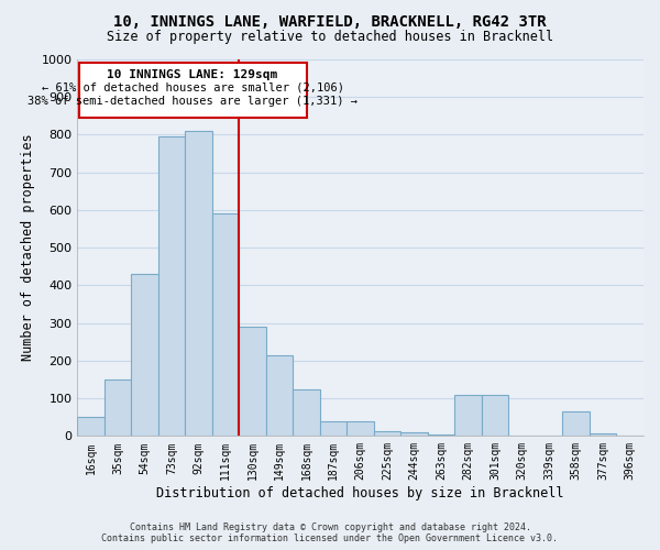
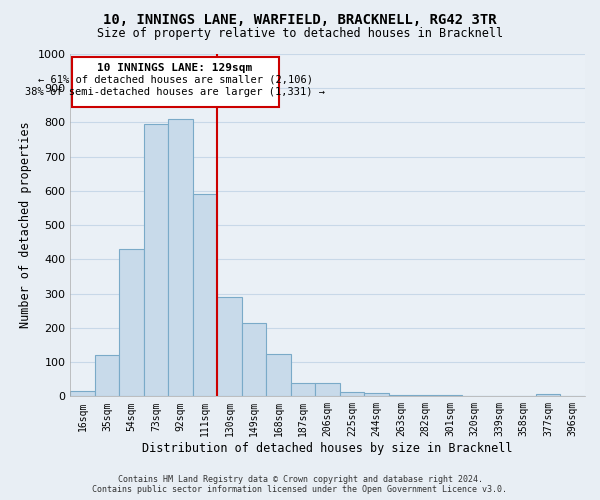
16sqm: 50 -> 15
35sqm: 150 -> 120
282sqm: 110 -> 3
301sqm: 110 -> 3
358sqm: 65 -> 1
